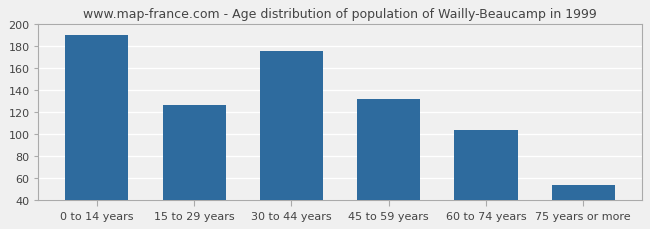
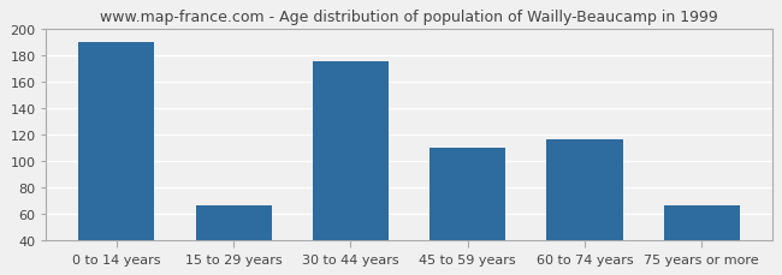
15 to 29 years: 127 -> 67
45 to 59 years: 132 -> 110
60 to 74 years: 104 -> 117
75 years or more: 54 -> 67
